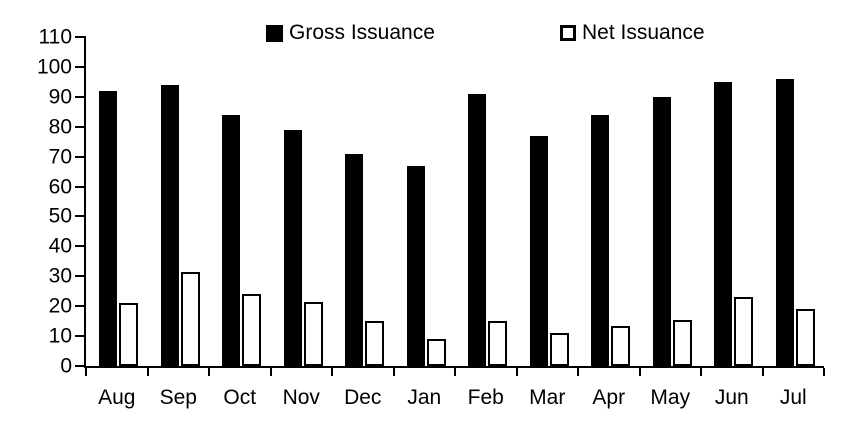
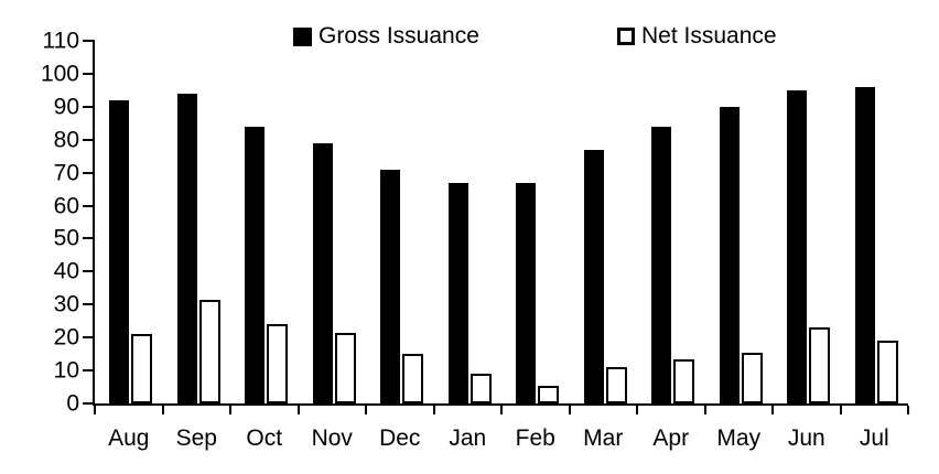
Gross Issuance/Feb: 91 -> 67
Net Issuance/Feb: 15 -> 6
